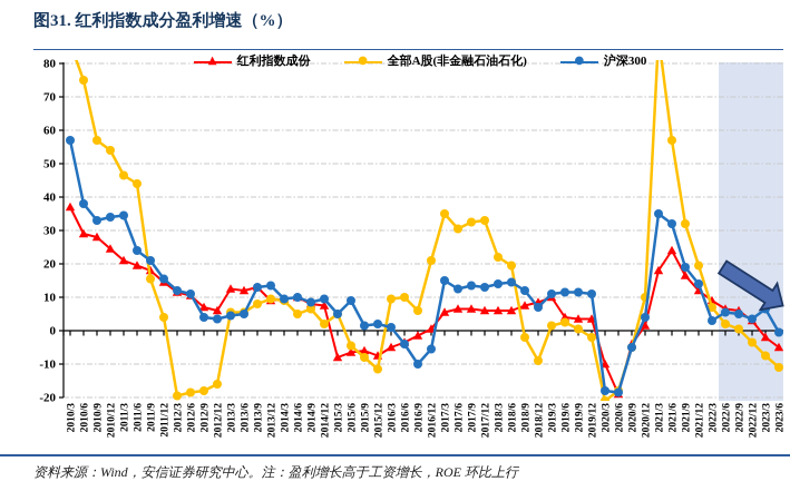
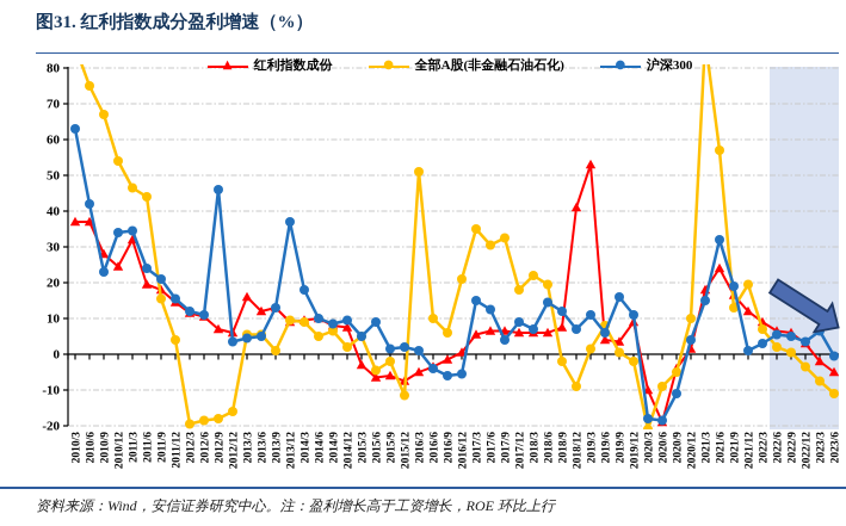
沪深300/2010/3: 57 -> 63
红利指数成份/2010/6: 29 -> 37
沪深300/2010/6: 38 -> 42
全部A股(非金融石油石化)/2010/9: 57 -> 67
沪深300/2010/9: 33 -> 23
红利指数成份/2011/3: 21 -> 32
沪深300/2012/9: 4 -> 46
红利指数成份/2013/3: 12 -> 16
全部A股(非金融石油石化)/2013/9: 8 -> 1
沪深300/2013/12: 14 -> 37
沪深300/2014/3: 10 -> 18
红利指数成份/2015/3: -8 -> -3
全部A股(非金融石油石化)/2015/9: -8 -> -2
全部A股(非金融石油石化)/2016/3: 10 -> 51
沪深300/2016/9: -10 -> -6
沪深300/2017/9: 14 -> 4
全部A股(非金融石油石化)/2017/12: 33 -> 18
沪深300/2017/12: 13 -> 9
沪深300/2018/3: 14 -> 7
红利指数成份/2018/12: 8 -> 41
红利指数成份/2019/3: 10 -> 53
全部A股(非金融石油石化)/2019/6: 2 -> 8
沪深300/2019/6: 12 -> 6
沪深300/2019/9: 12 -> 16
红利指数成份/2019/12: 4 -> 9
全部A股(非金融石油石化)/2020/6: -18 -> -9
沪深300/2020/9: -5 -> -11
沪深300/2021/3: 35 -> 15
全部A股(非金融石油石化)/2021/9: 32 -> 13
沪深300/2021/12: 14 -> 1
